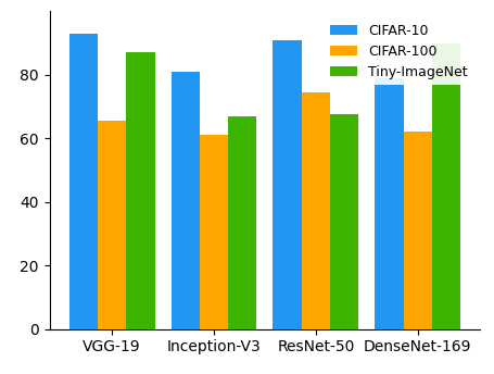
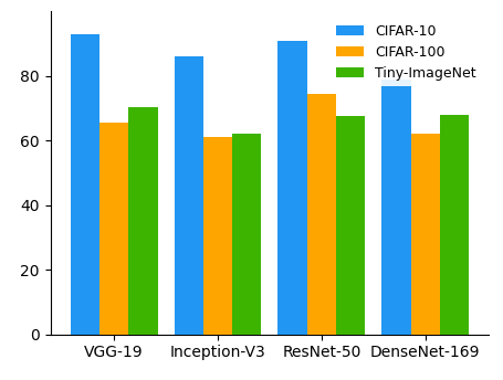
Tiny-ImageNet/VGG-19: 87.0 -> 70.5
CIFAR-10/Inception-V3: 81 -> 86
Tiny-ImageNet/Inception-V3: 67.0 -> 62.0
Tiny-ImageNet/DenseNet-169: 90.0 -> 68.0
